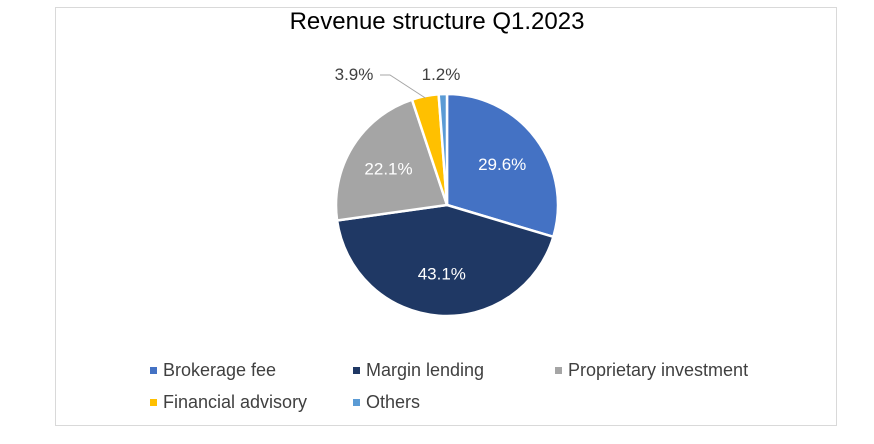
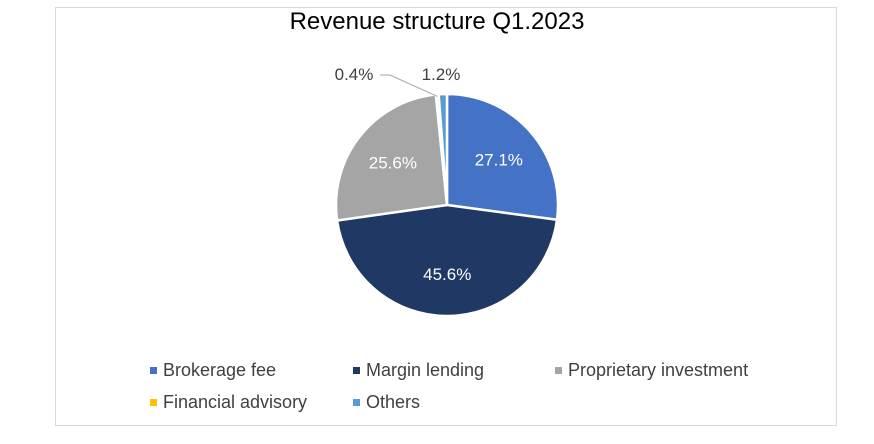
Brokerage fee: 29.6% -> 27.1%
Margin lending: 43.1% -> 45.6%
Proprietary investment: 22.1% -> 25.6%
Financial advisory: 3.9% -> 0.4%
